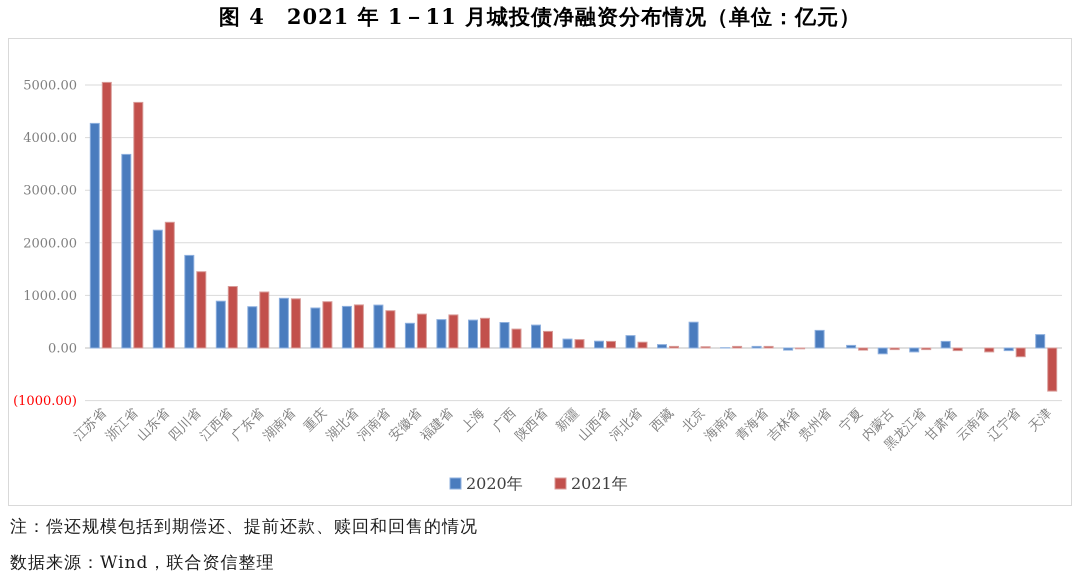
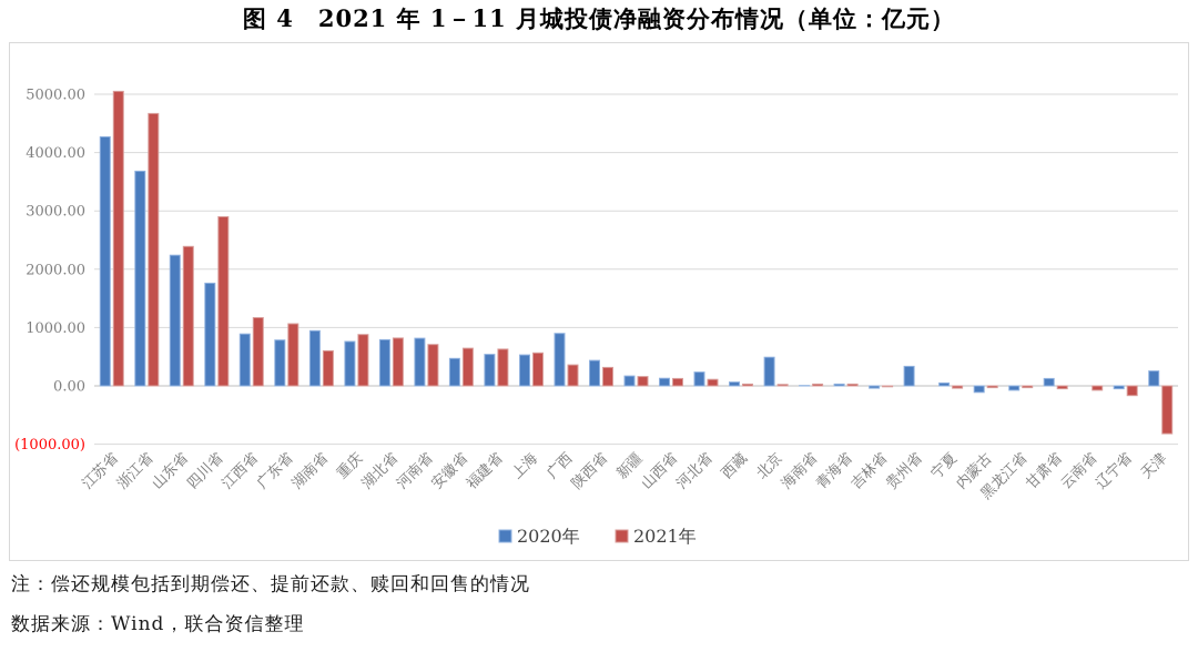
2021年/四川省: 1400 -> 2900
2021年/湖南省: 900 -> 600
2020年/广西: 500 -> 900
